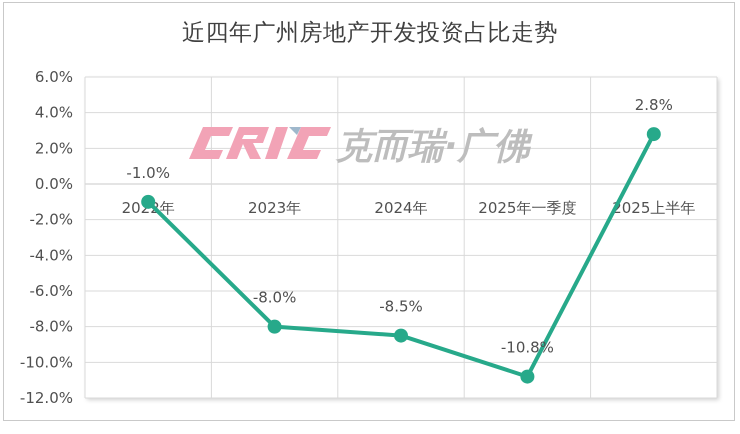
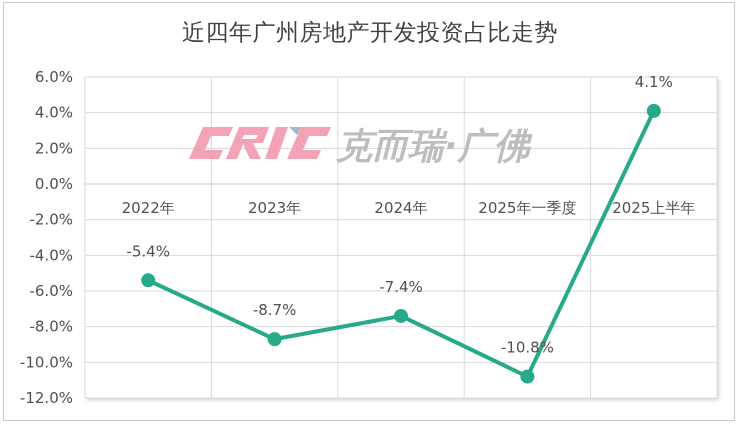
2022年: -1.0% -> -5.4%
2023年: -8.0% -> -8.7%
2024年: -8.5% -> -7.4%
2025上半年: 2.8% -> 4.1%
